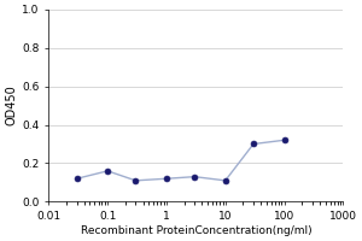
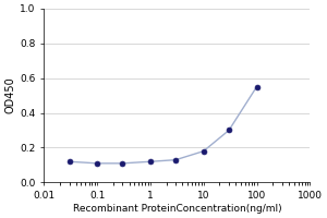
0.1: 0.16 -> 0.11
10: 0.11 -> 0.18
100: 0.32 -> 0.55
